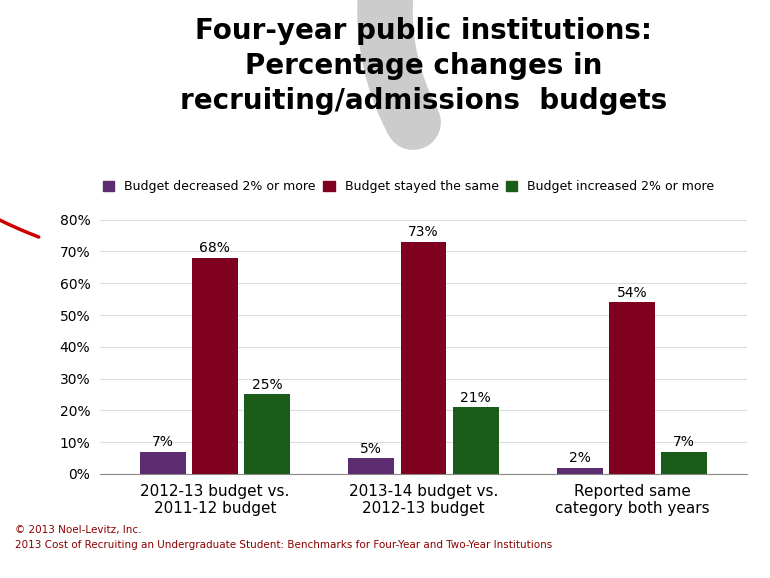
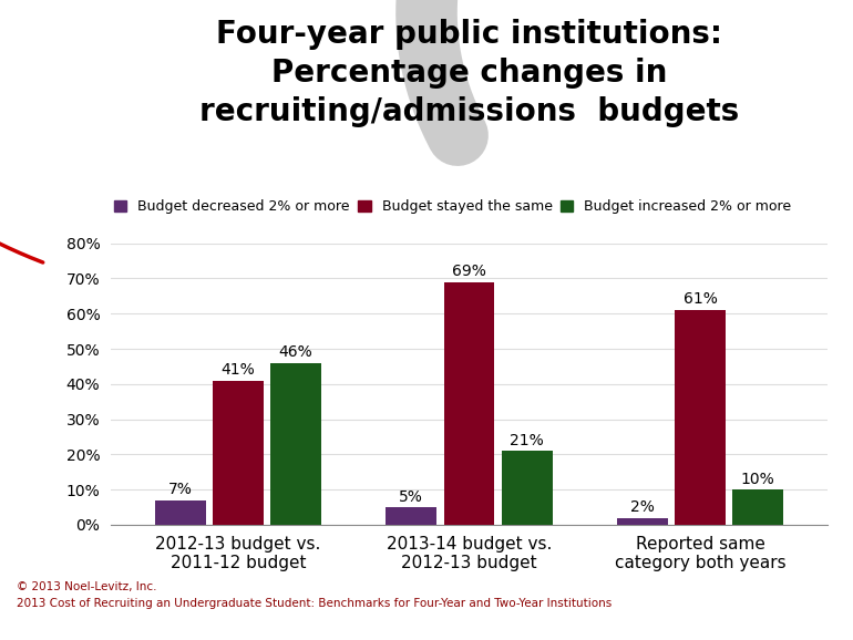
Budget stayed the same/2012-13 budget vs. 2011-12 budget: 68% -> 41%
Budget increased 2% or more/2012-13 budget vs. 2011-12 budget: 25% -> 46%
Budget stayed the same/2013-14 budget vs. 2012-13 budget: 73% -> 69%
Budget stayed the same/Reported same category both years: 54% -> 61%
Budget increased 2% or more/Reported same category both years: 7% -> 10%
